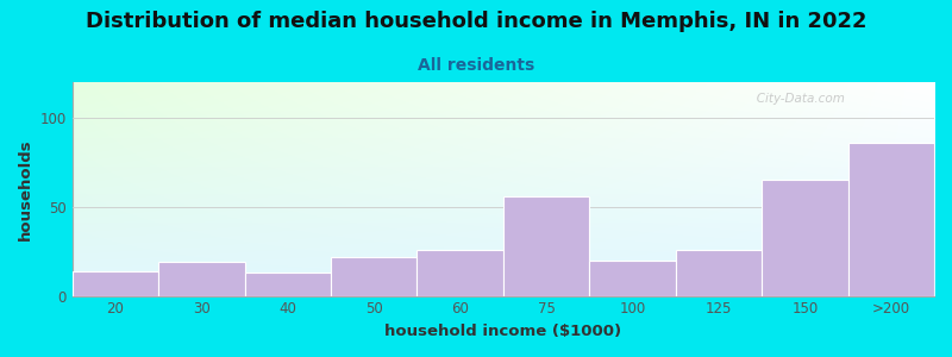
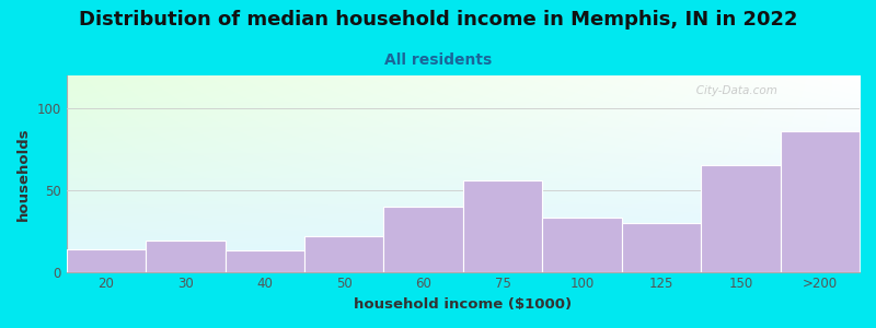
60: 26 -> 40
100: 20 -> 33
125: 26 -> 30
